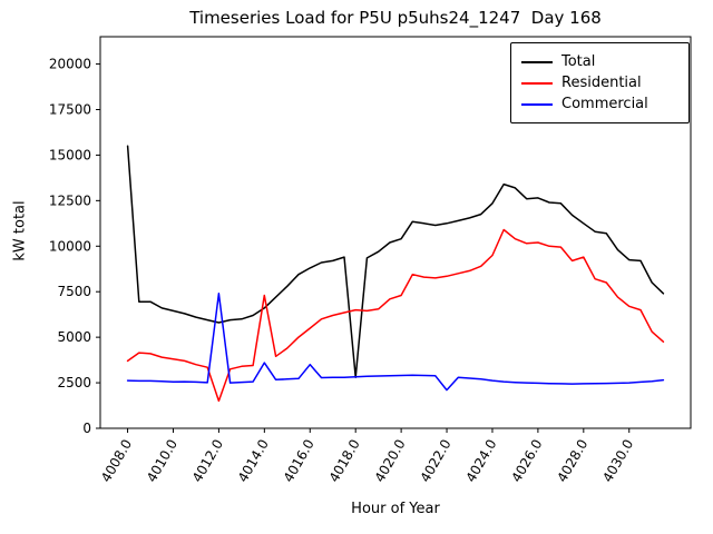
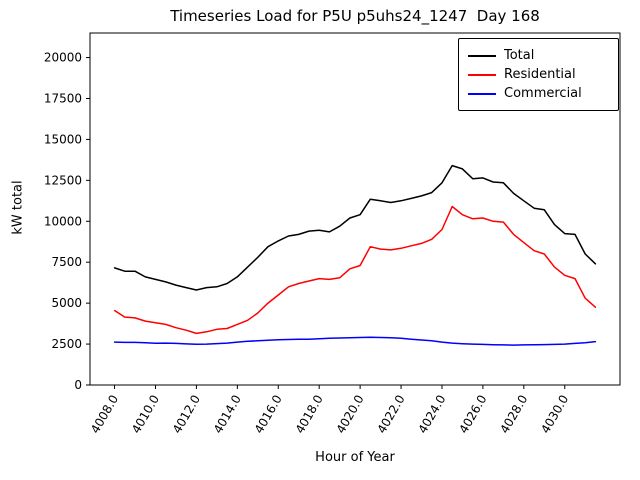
Total/4008.0: 15500 -> 7200
Residential/4008.0: 3700 -> 4600
Residential/4012.0: 1500 -> 3200
Commercial/4012.0: 7400 -> 2500
Residential/4014.0: 7300 -> 3700
Commercial/4014.0: 3600 -> 2600
Commercial/4016.0: 3500 -> 2800
Total/4018.0: 2800 -> 9400
Commercial/4022.0: 2100 -> 2800
Residential/4028.0: 9400 -> 8700
